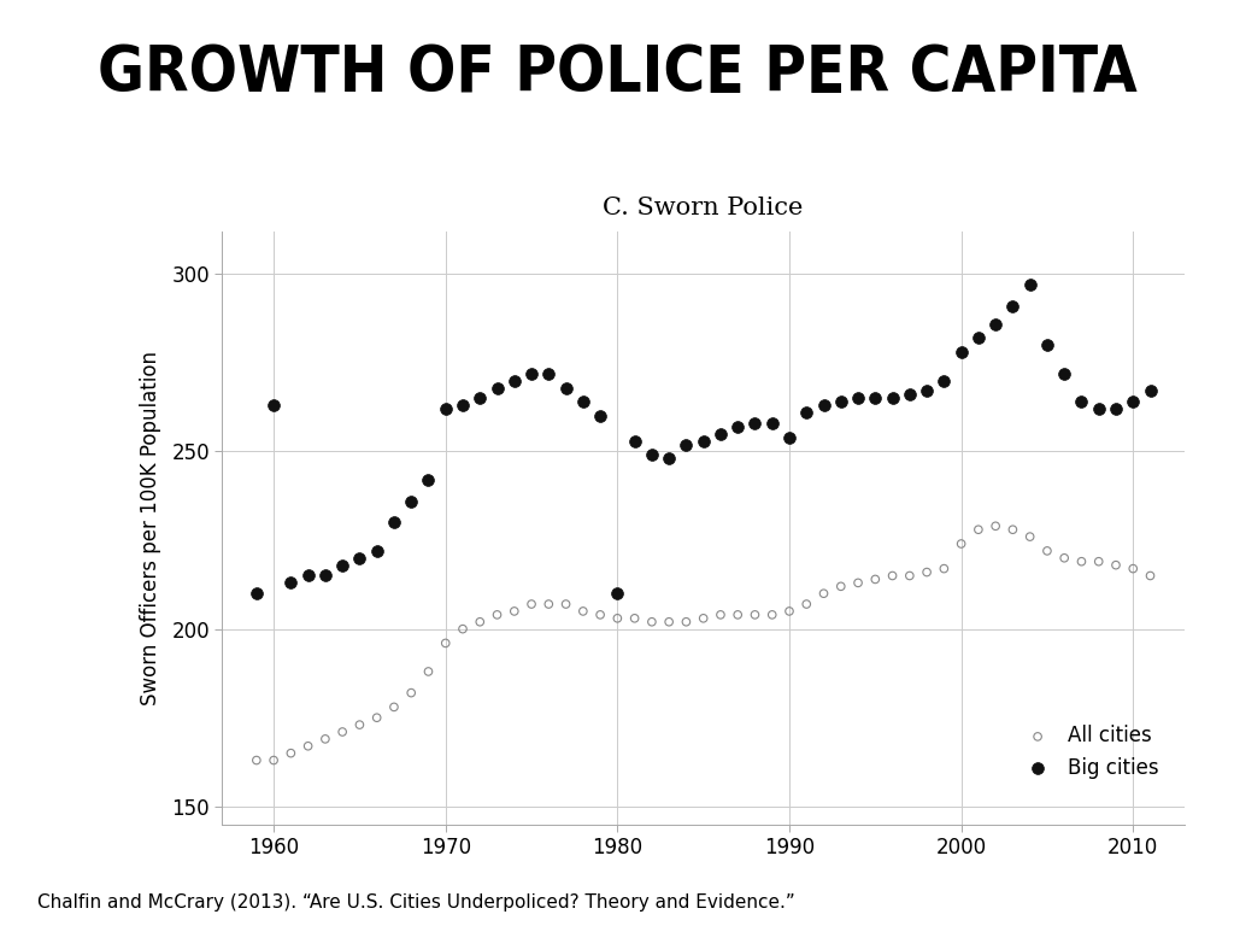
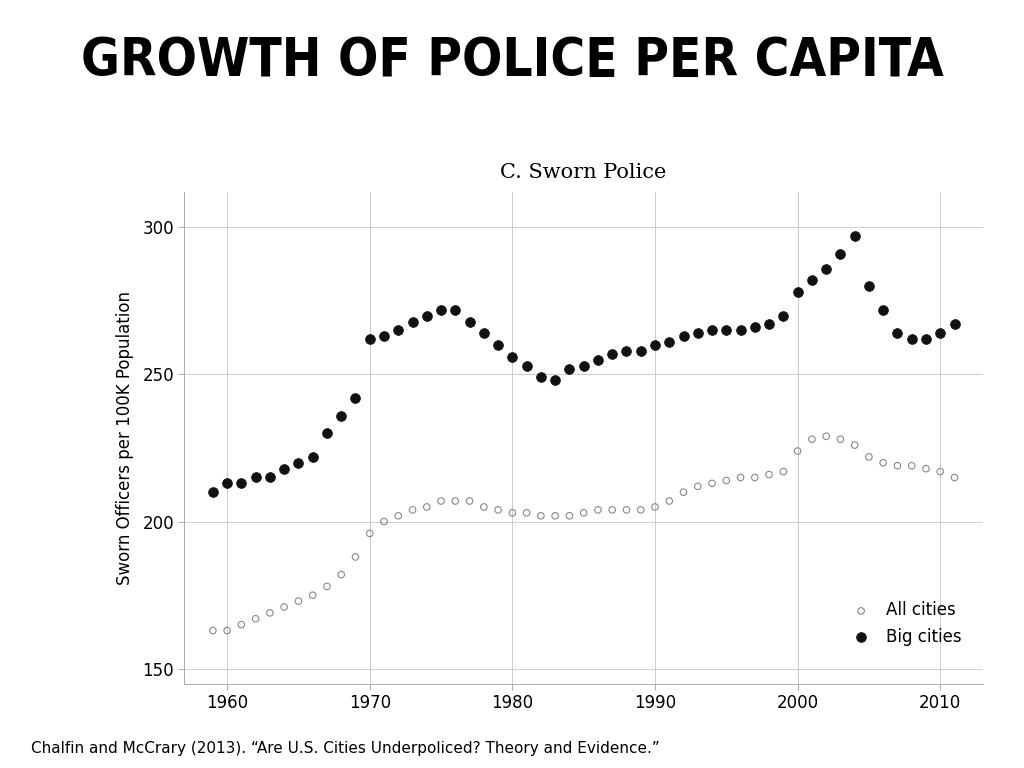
Big cities/1960: 263 -> 213
Big cities/1980: 210 -> 256
Big cities/1990: 254 -> 260
